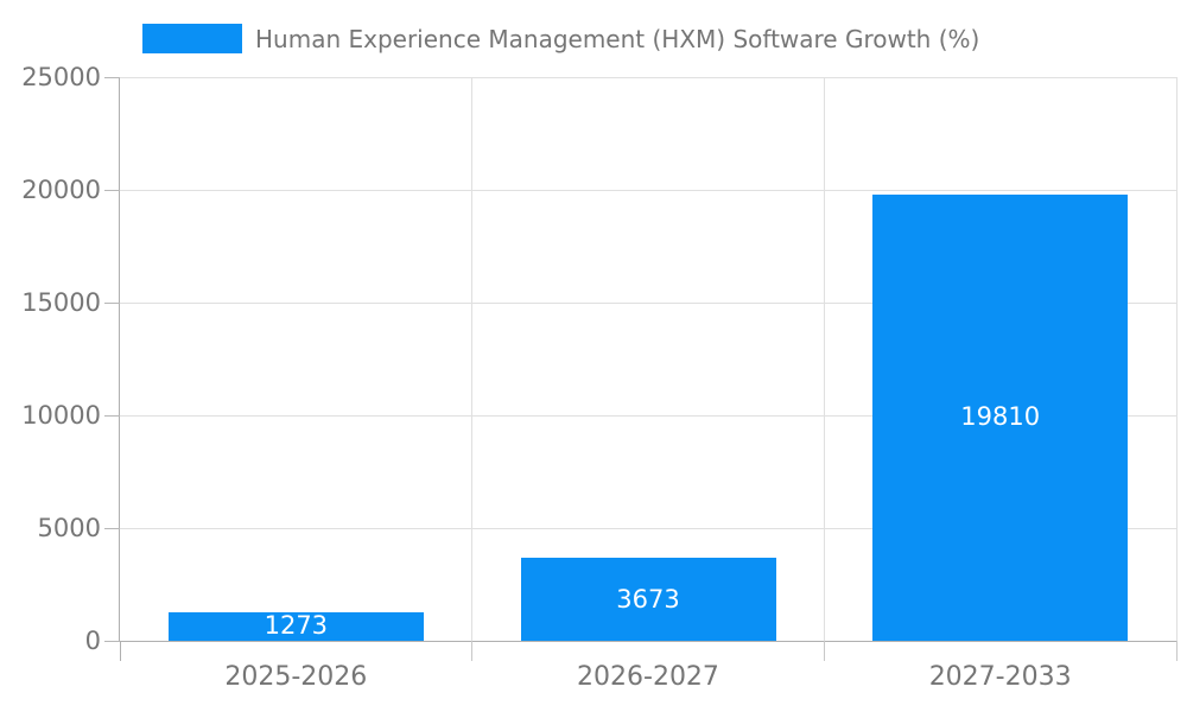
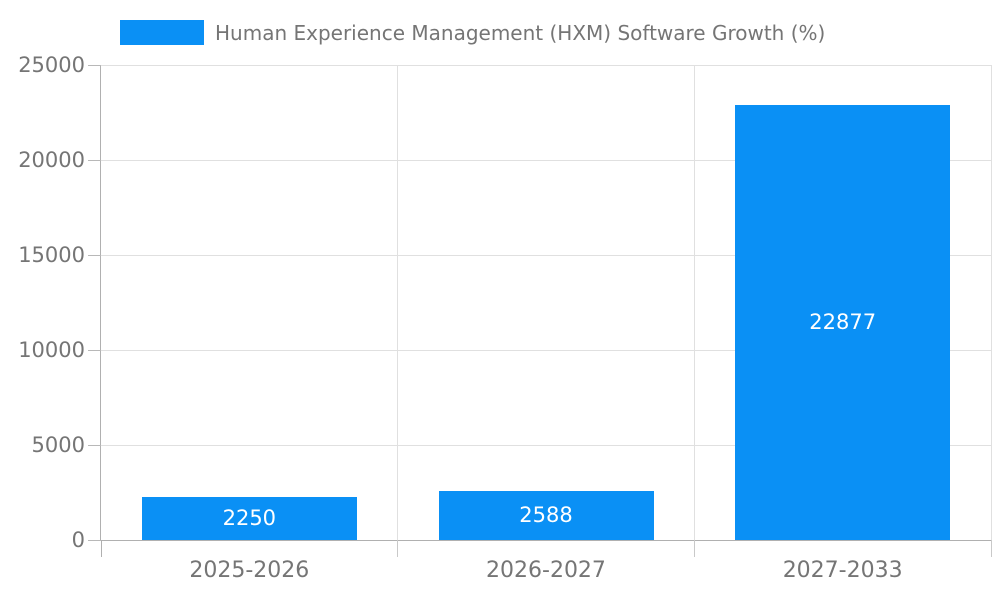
2025-2026: 1273 -> 2250
2026-2027: 3673 -> 2588
2027-2033: 19810 -> 22877
